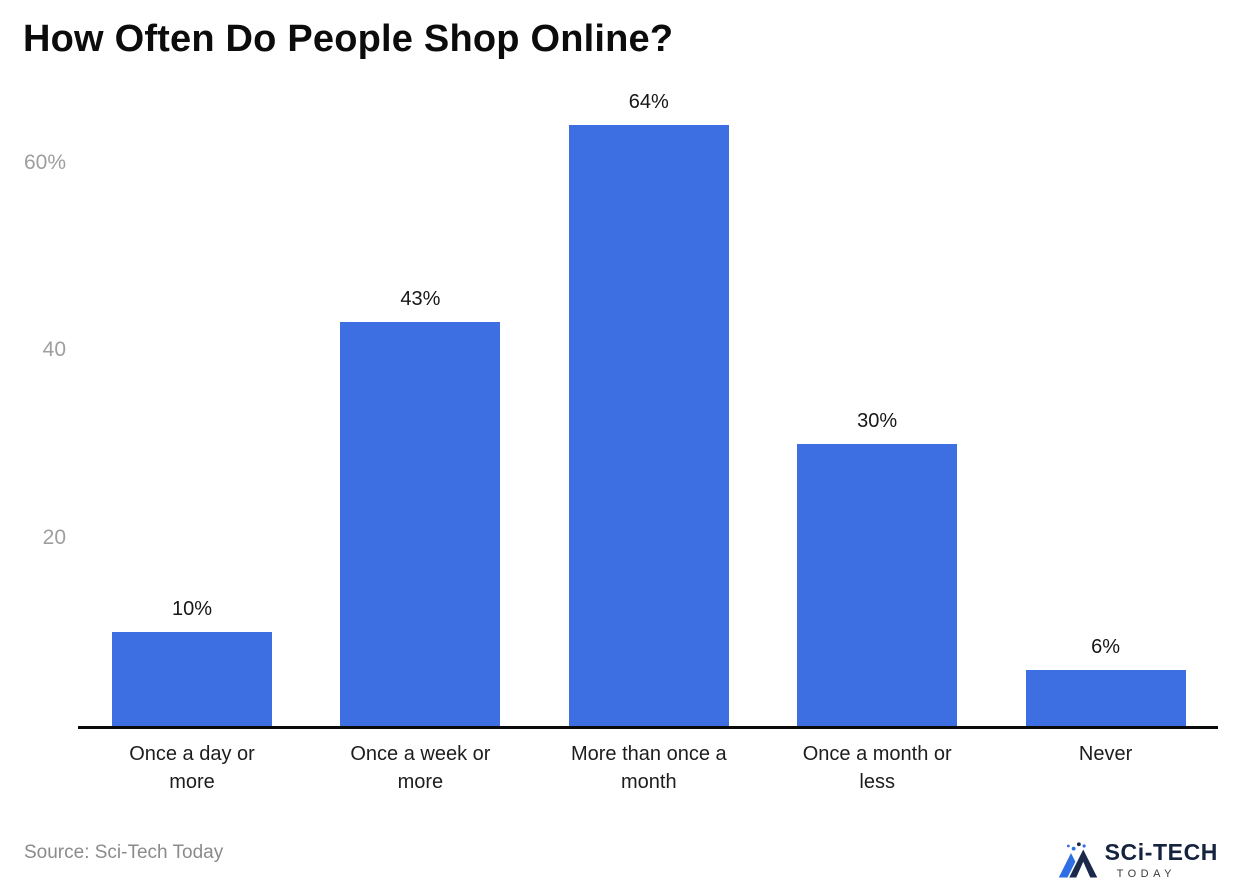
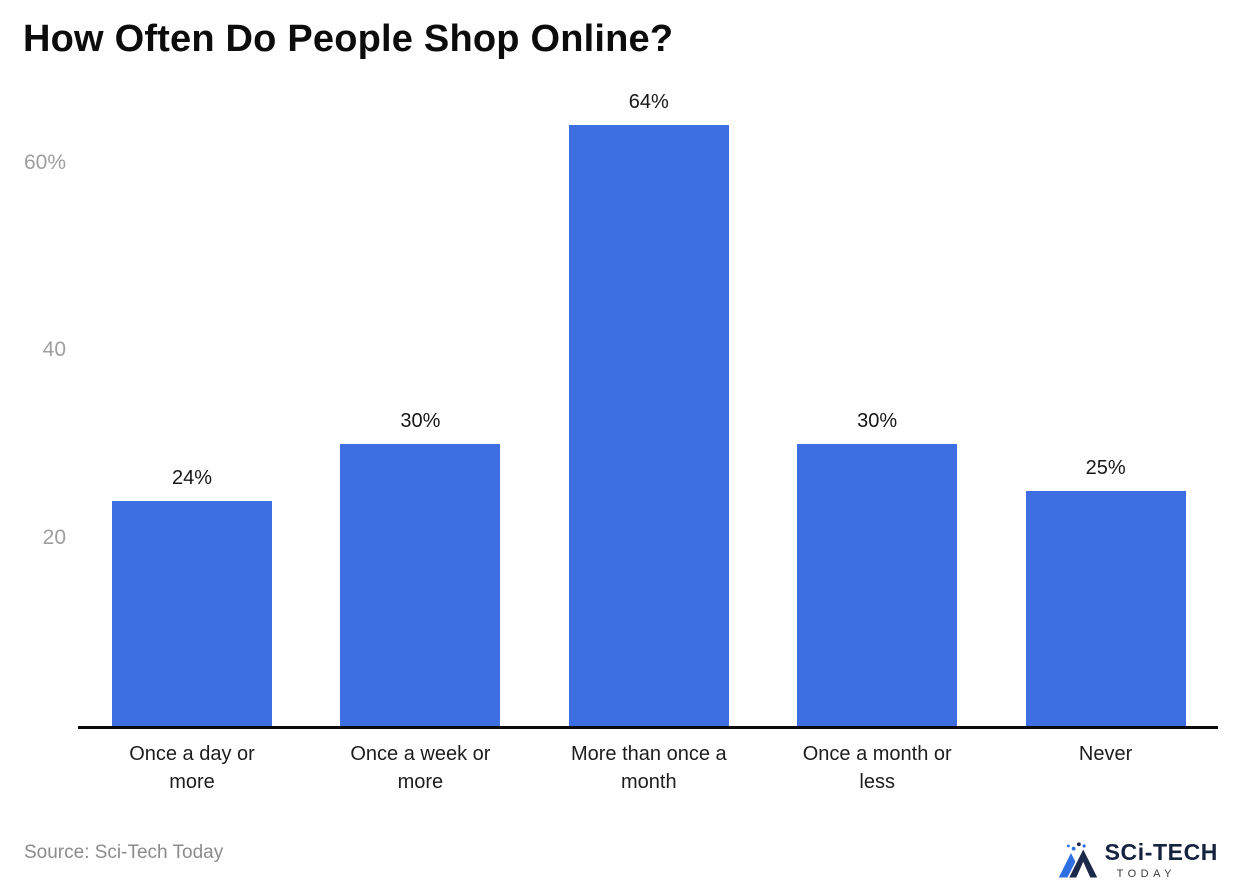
Once a day or more: 10% -> 24%
Once a week or more: 43% -> 30%
Never: 6% -> 25%
